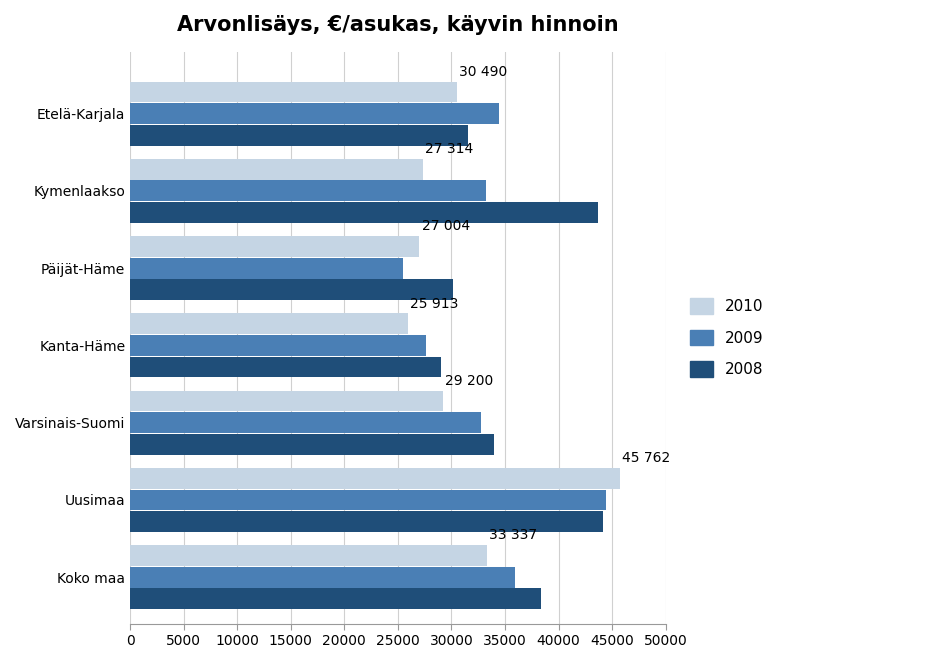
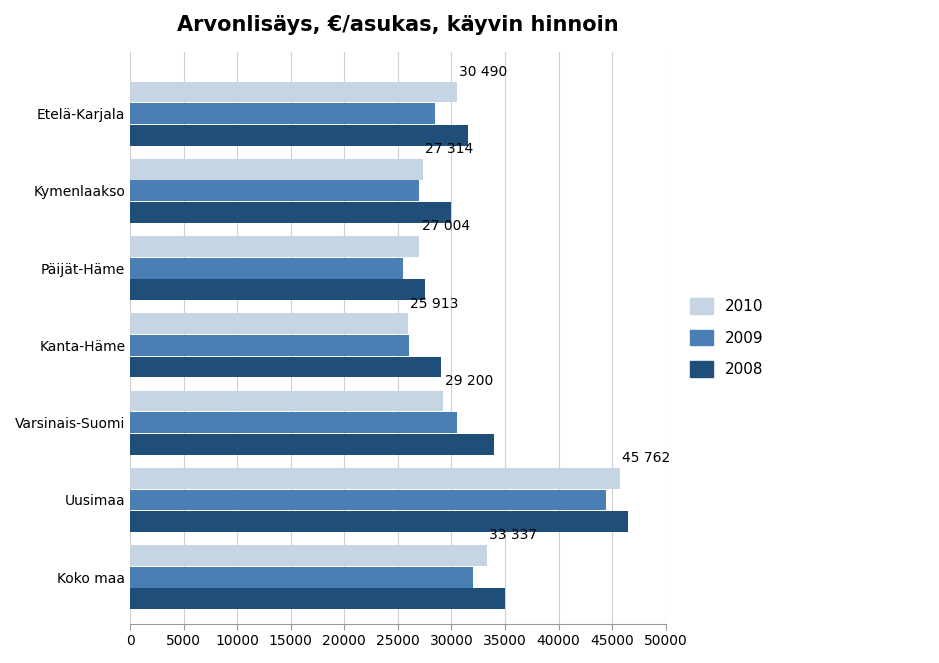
2009/Etelä-Karjala: 34400 -> 28500
2009/Kymenlaakso: 33200 -> 27000
2008/Kymenlaakso: 43700 -> 30000
2008/Päijät-Häme: 30100 -> 27500
2009/Kanta-Häme: 27600 -> 26000
2009/Varsinais-Suomi: 32800 -> 30500
2008/Uusimaa: 44200 -> 46500
2009/Koko maa: 35900 -> 32000
2008/Koko maa: 38400 -> 35000
